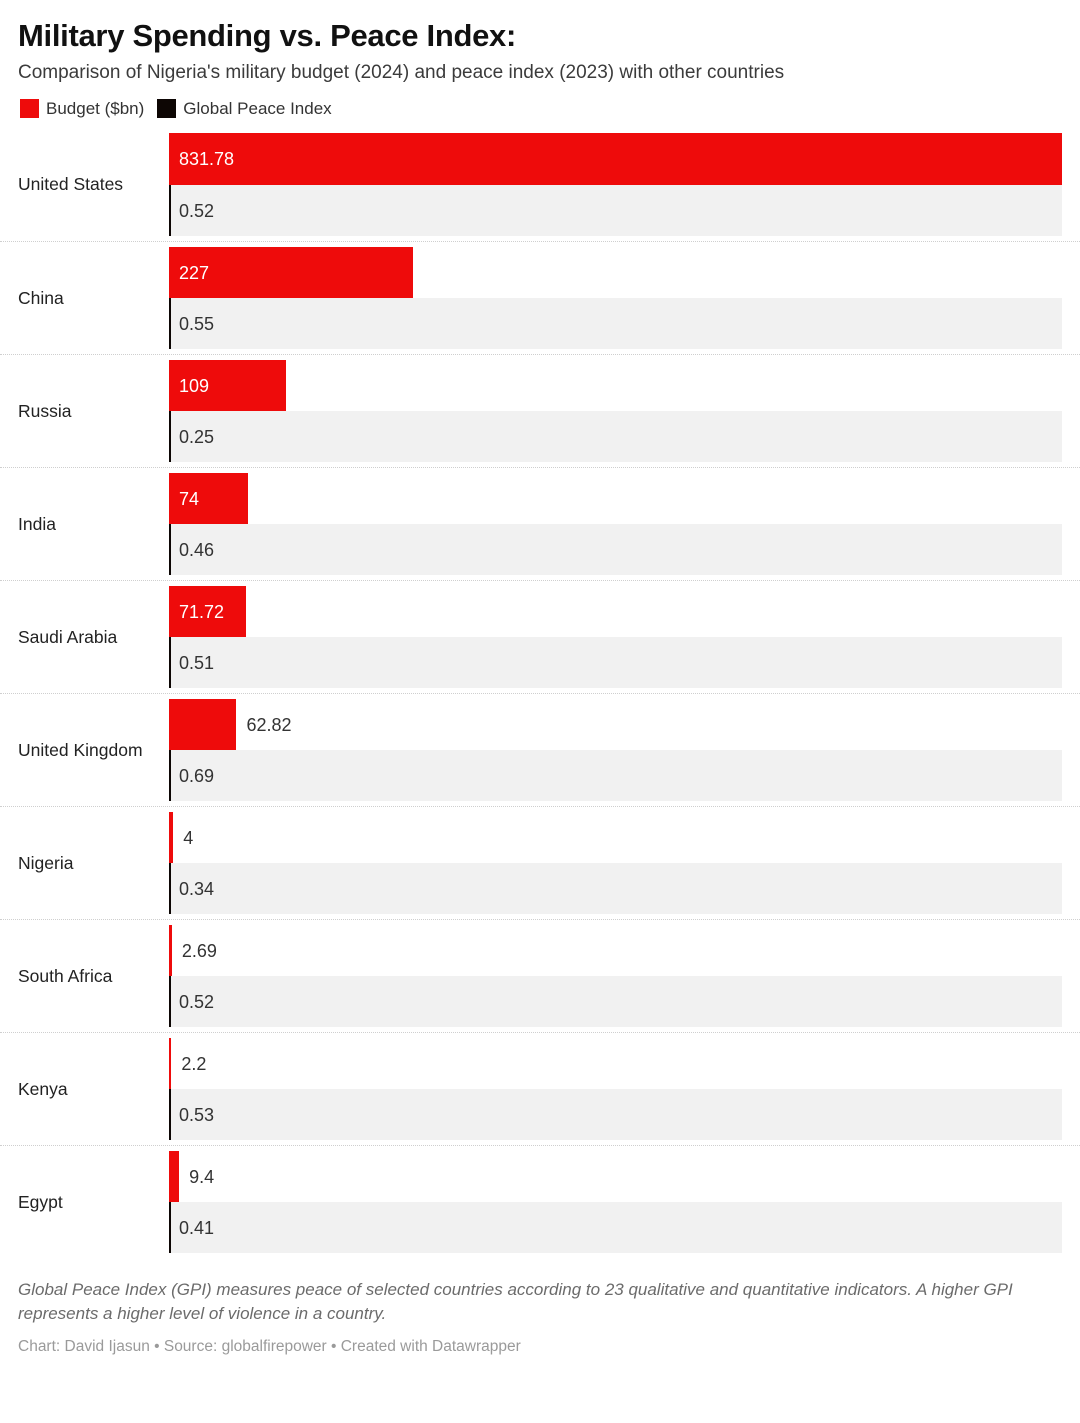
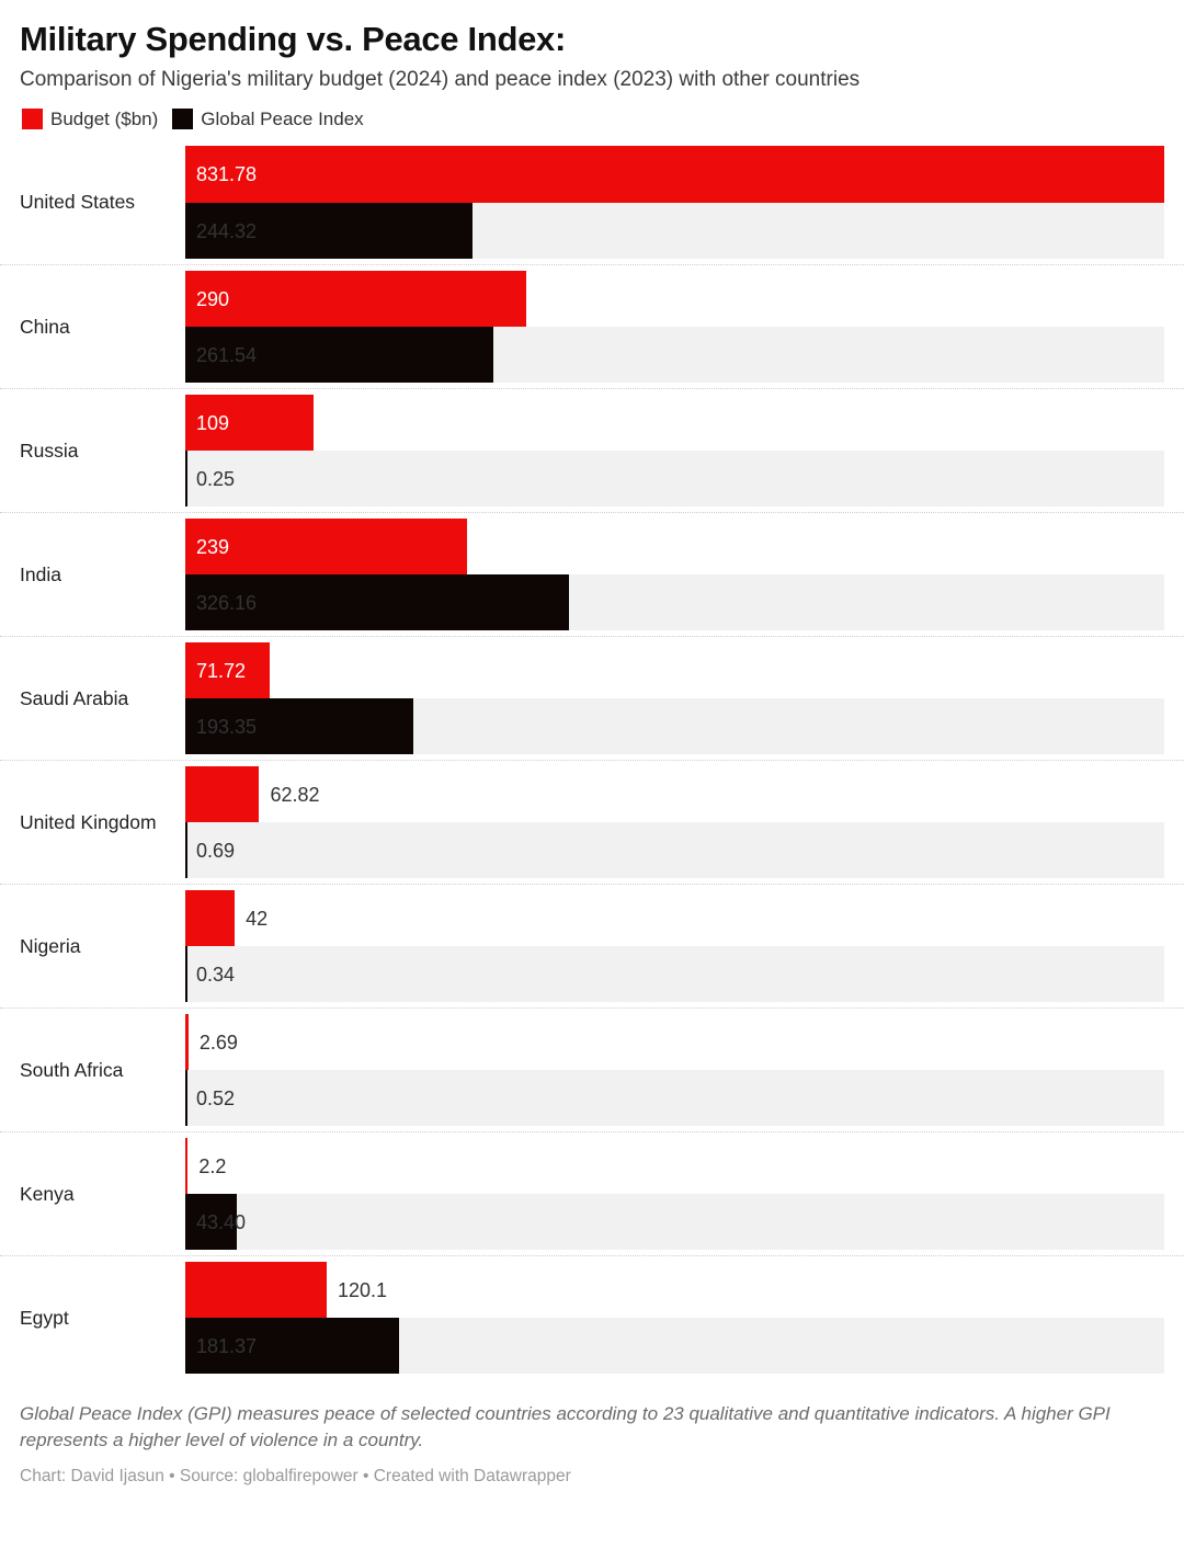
Global Peace Index/United States: 0.52 -> 244.32
Budget ($bn)/China: 227 -> 290
Global Peace Index/China: 0.55 -> 261.54
Budget ($bn)/India: 74 -> 239
Global Peace Index/India: 0.46 -> 326.16
Global Peace Index/Saudi Arabia: 0.51 -> 193.35
Budget ($bn)/Nigeria: 4 -> 42
Global Peace Index/Kenya: 0.53 -> 43.40
Budget ($bn)/Egypt: 9.4 -> 120.1
Global Peace Index/Egypt: 0.41 -> 181.37
